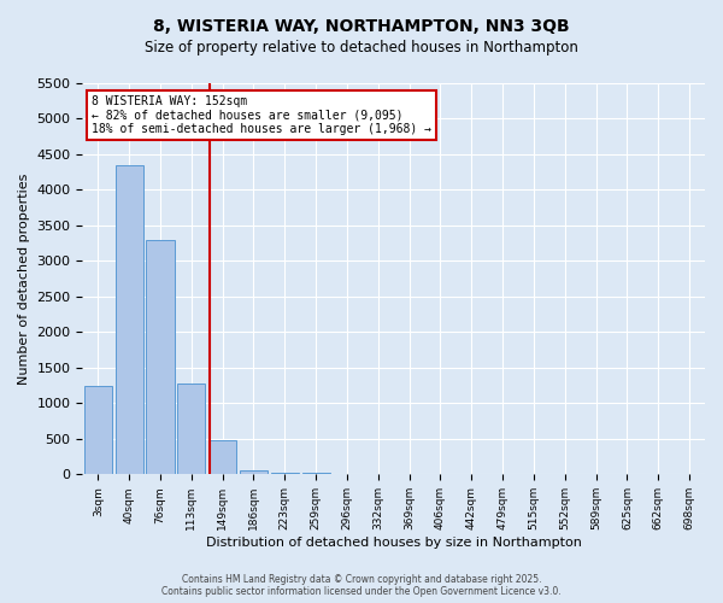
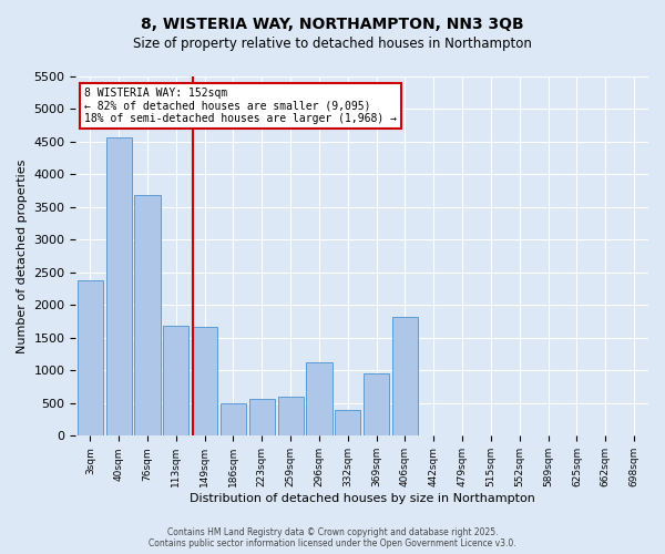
3sqm: 1250 -> 2380
40sqm: 4350 -> 4560
76sqm: 3300 -> 3680
113sqm: 1270 -> 1680
149sqm: 480 -> 1660
186sqm: 60 -> 500
223sqm: 30 -> 560
259sqm: 20 -> 600
296sqm: 10 -> 1120
332sqm: 0 -> 400
369sqm: 0 -> 960
406sqm: 0 -> 1820
